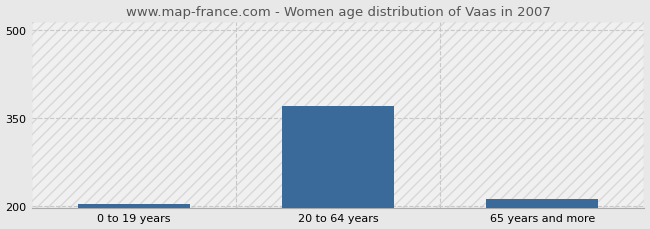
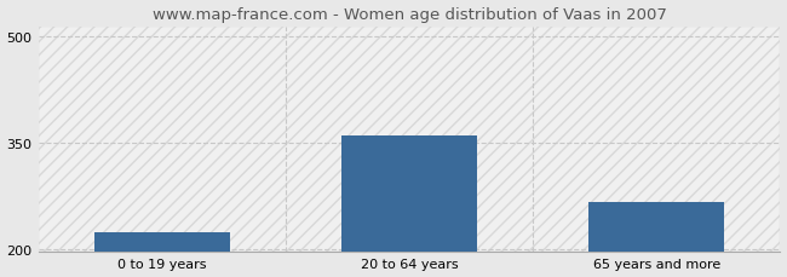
0 to 19 years: 204 -> 224
20 to 64 years: 371 -> 360
65 years and more: 213 -> 266
